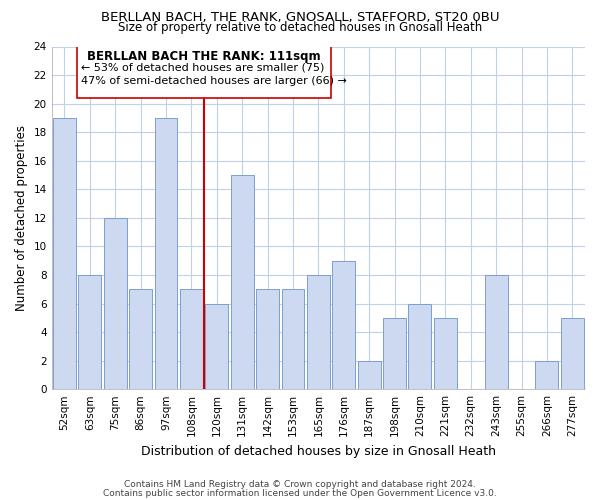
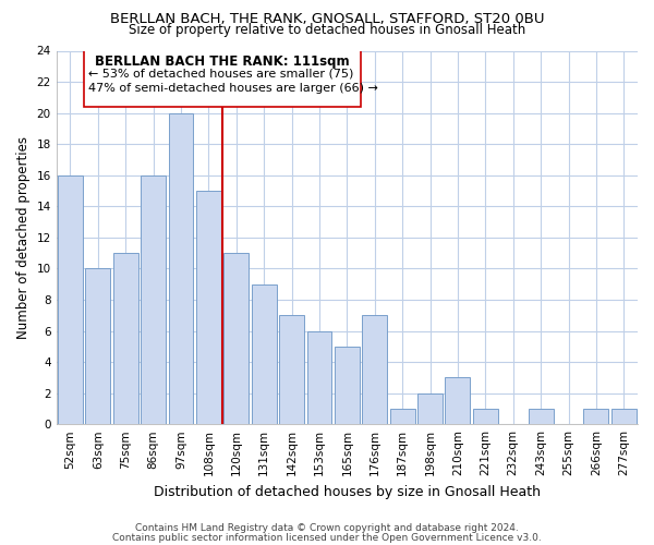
52sqm: 19 -> 16
63sqm: 8 -> 10
75sqm: 12 -> 11
86sqm: 7 -> 16
97sqm: 19 -> 20
108sqm: 7 -> 15
120sqm: 6 -> 11
131sqm: 15 -> 9
153sqm: 7 -> 6
165sqm: 8 -> 5
176sqm: 9 -> 7
187sqm: 2 -> 1
198sqm: 5 -> 2
210sqm: 6 -> 3
221sqm: 5 -> 1
243sqm: 8 -> 1
266sqm: 2 -> 1
277sqm: 5 -> 1
